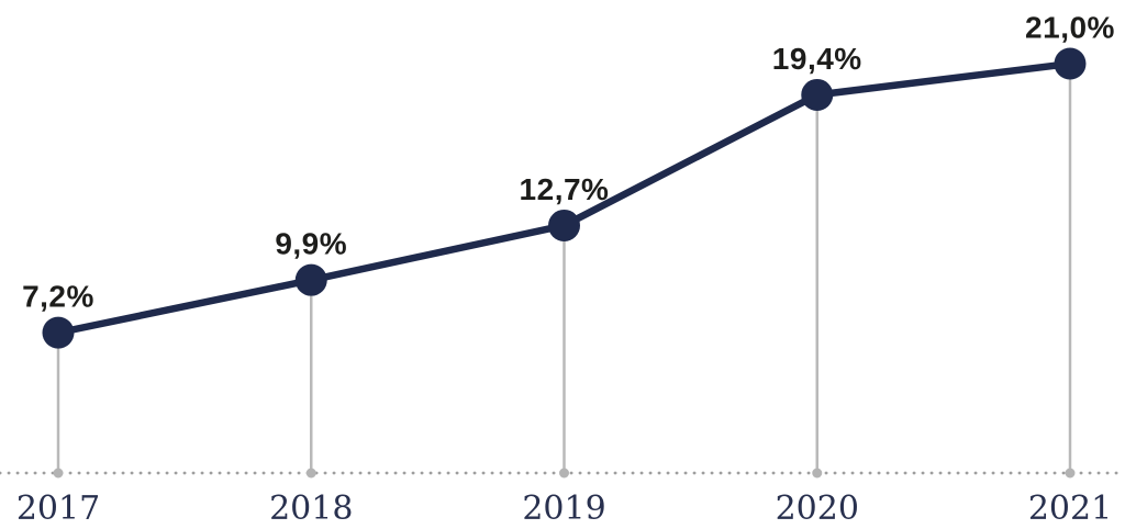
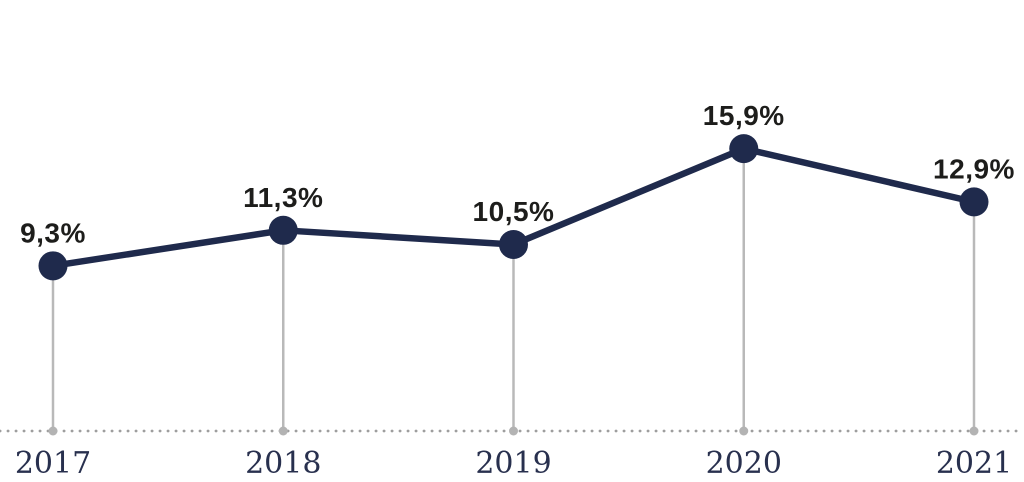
2017: 7,2% -> 9,3%
2018: 9,9% -> 11,3%
2019: 12,7% -> 10,5%
2020: 19,4% -> 15,9%
2021: 21,0% -> 12,9%
